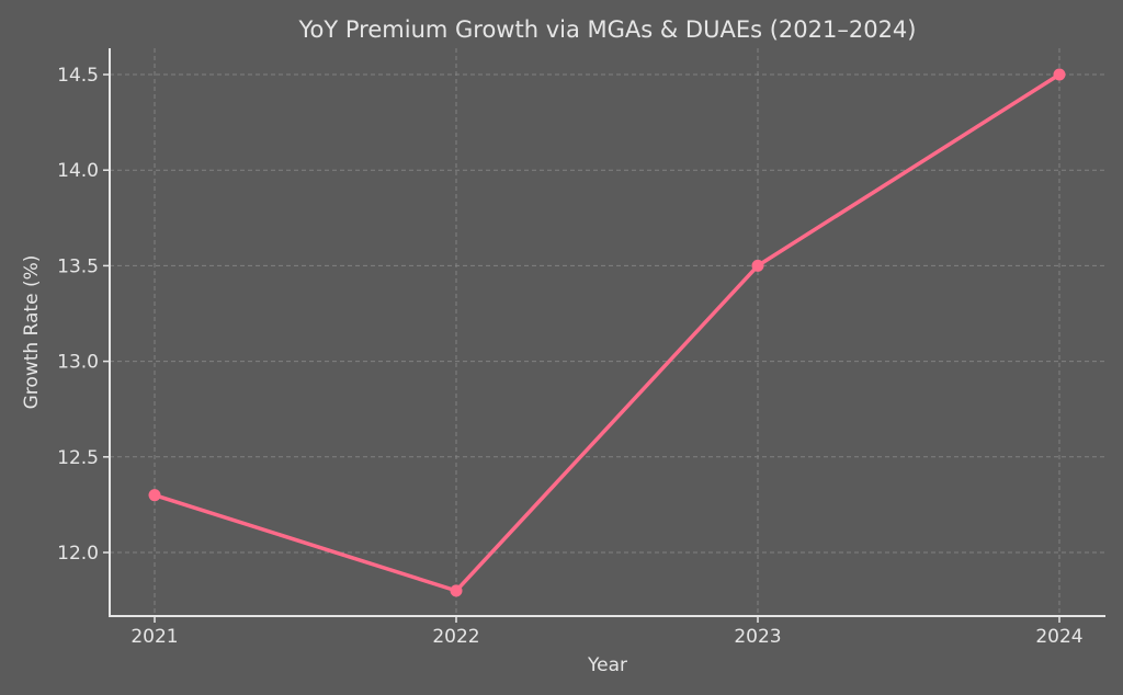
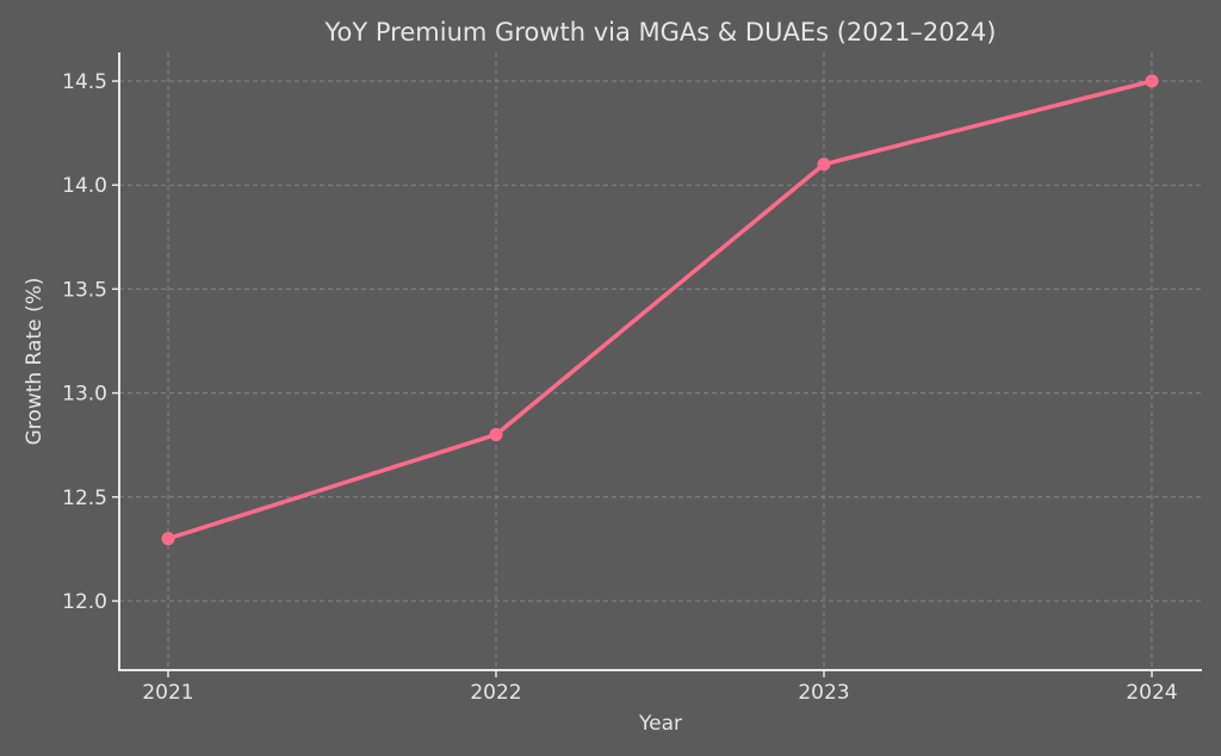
2022: 11.8 -> 12.8
2023: 13.5 -> 14.1
